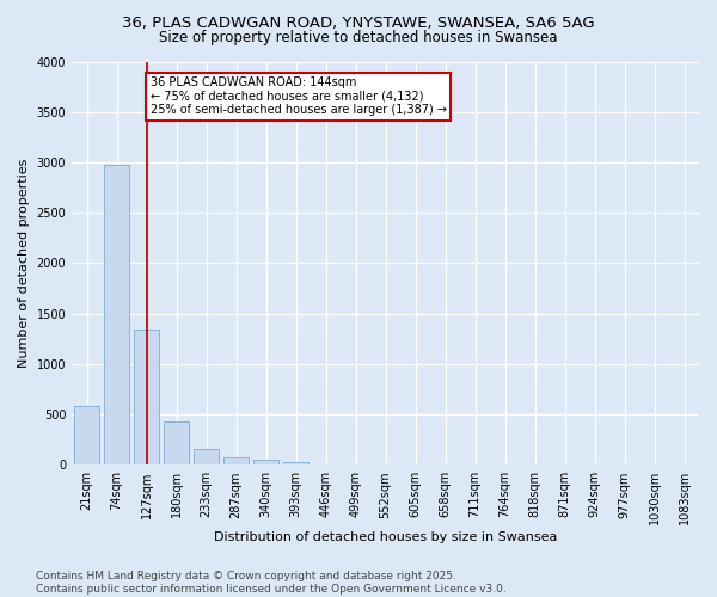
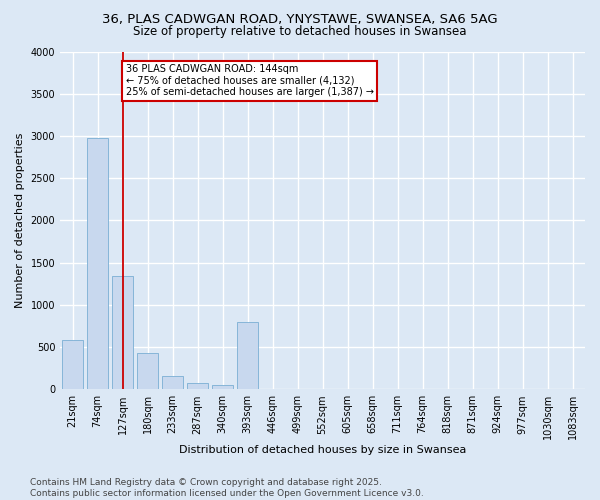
393sqm: 30 -> 800
